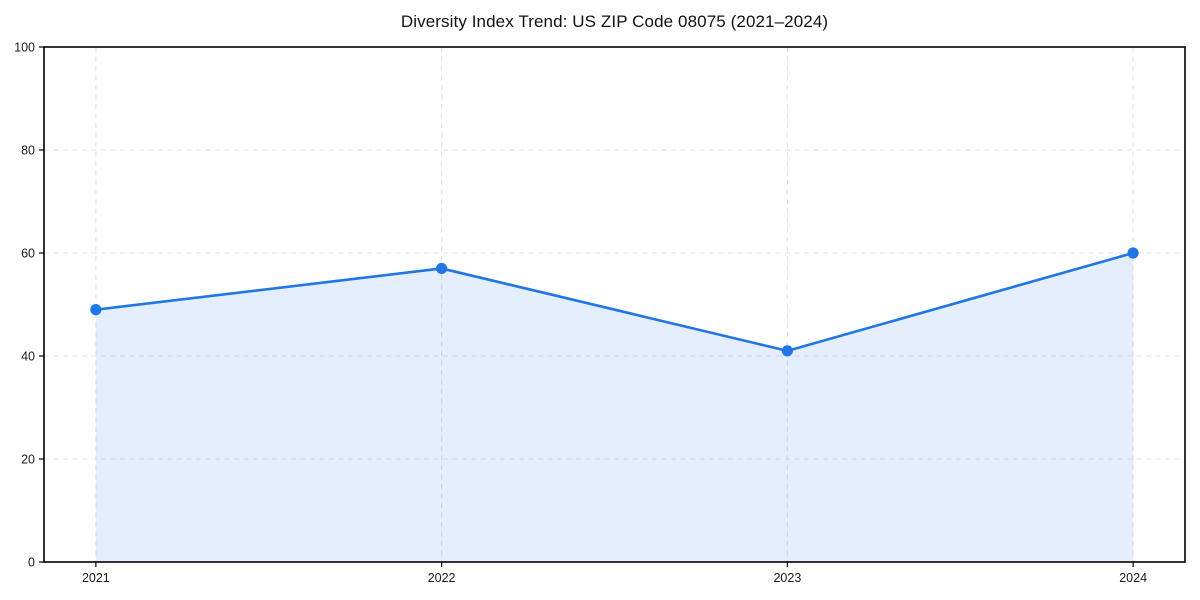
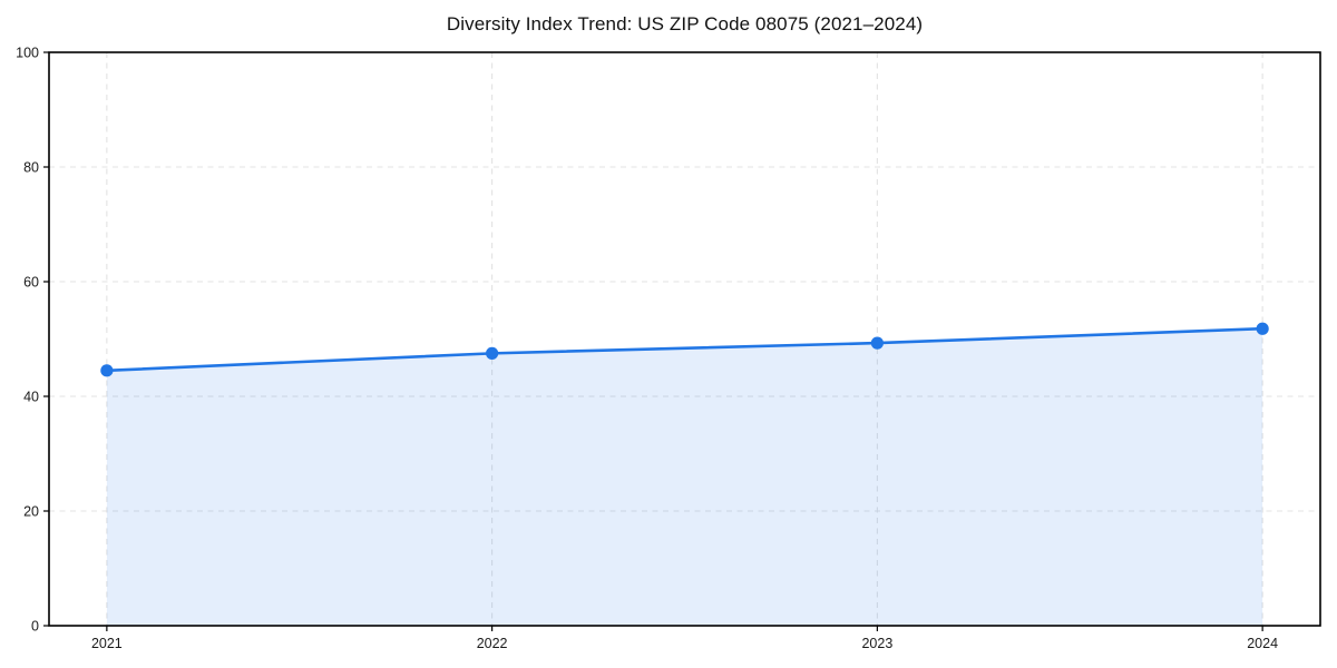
2021: 49 -> 44
2022: 57 -> 48
2023: 41 -> 49
2024: 60 -> 52
